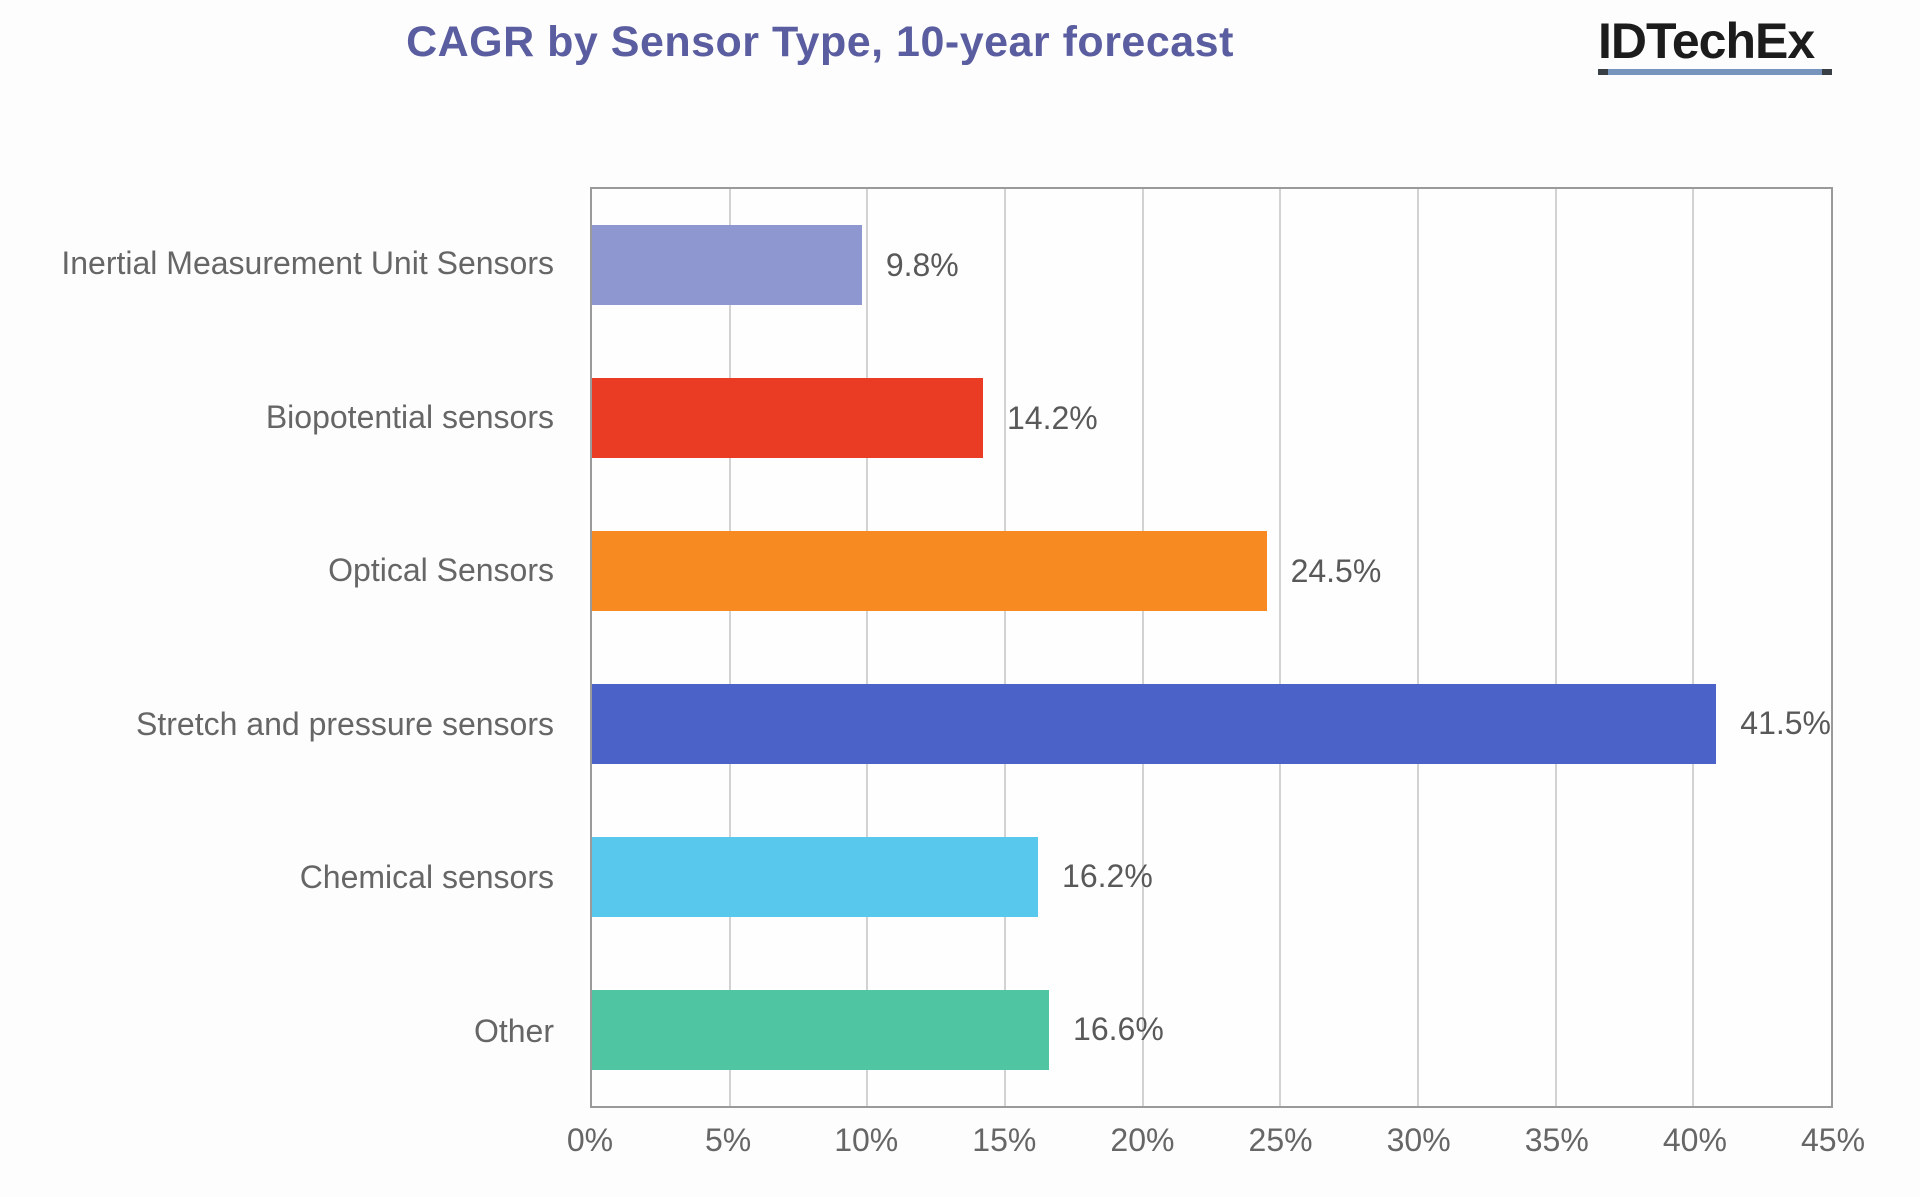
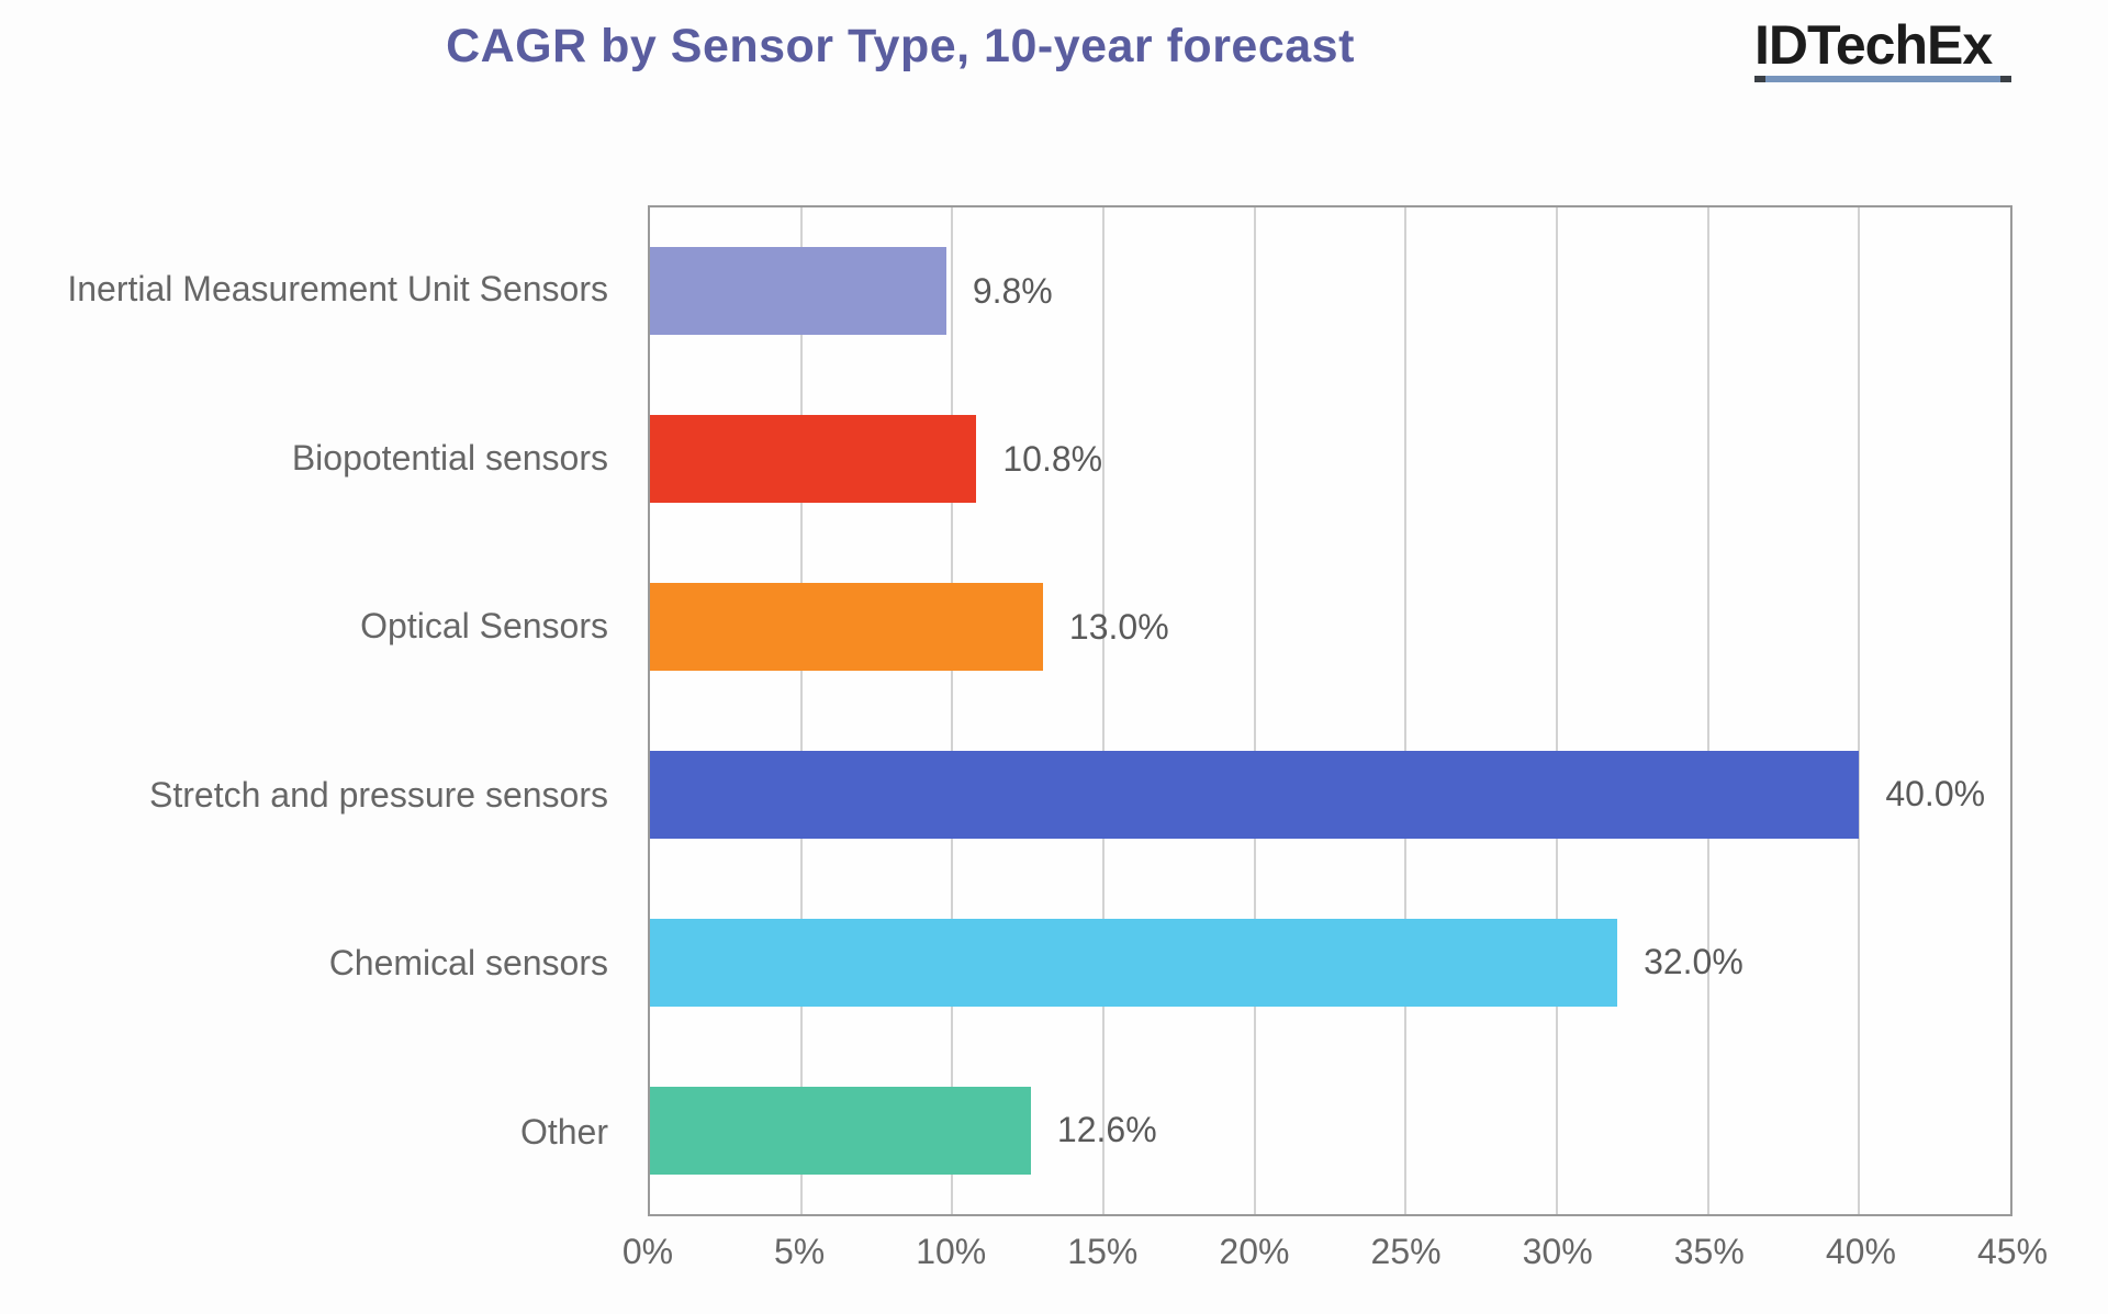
Biopotential sensors: 14.2% -> 10.8%
Optical Sensors: 24.5% -> 13.0%
Stretch and pressure sensors: 41.5% -> 40.0%
Chemical sensors: 16.2% -> 32.0%
Other: 16.6% -> 12.6%
